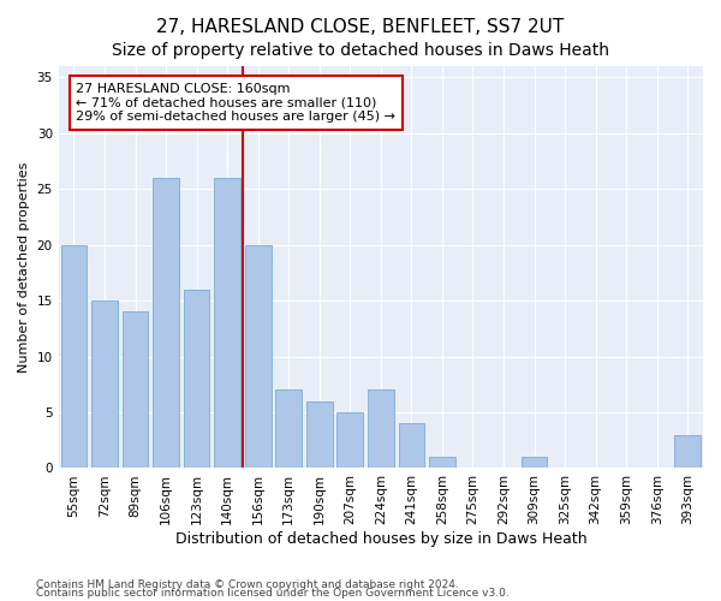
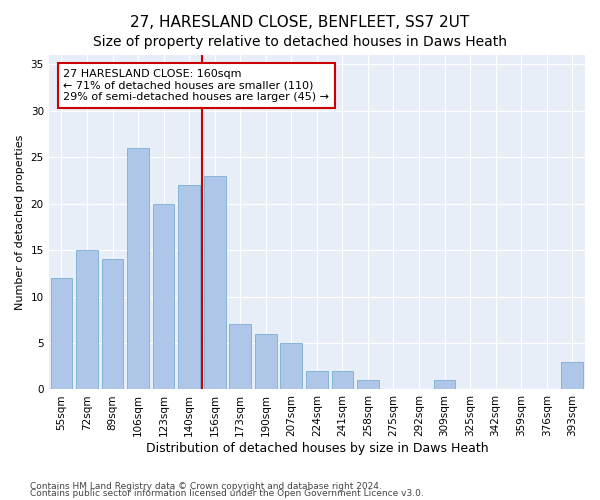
55sqm: 20 -> 12
123sqm: 16 -> 20
140sqm: 26 -> 22
156sqm: 20 -> 23
224sqm: 7 -> 2
241sqm: 4 -> 2
